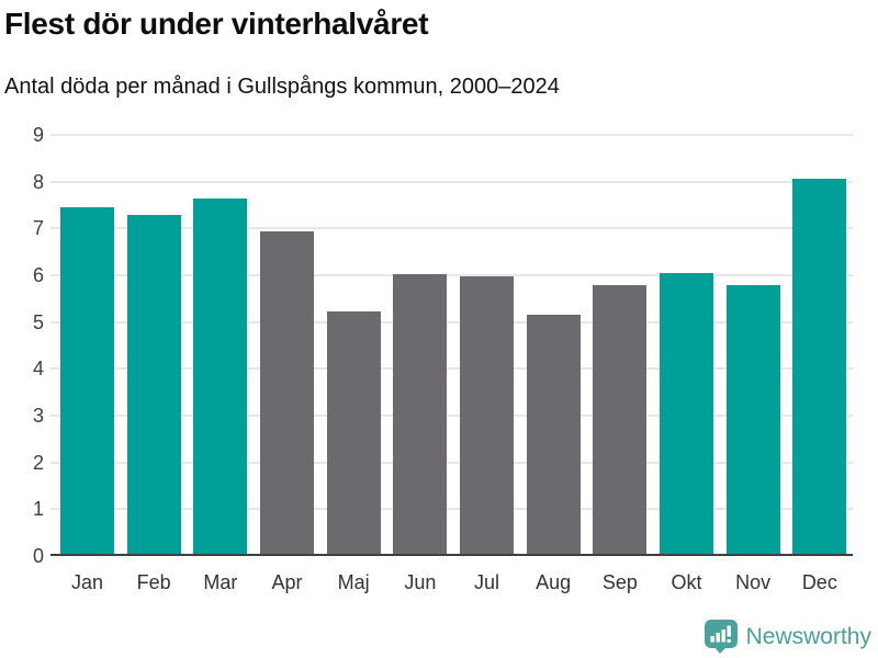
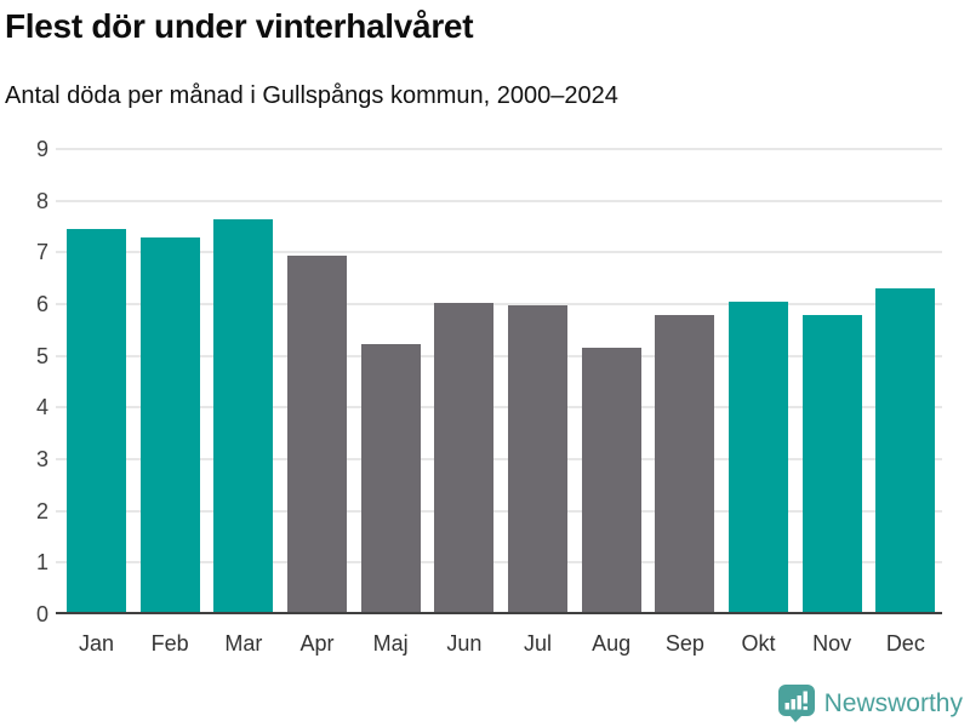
Dec: 8.1 -> 6.3
